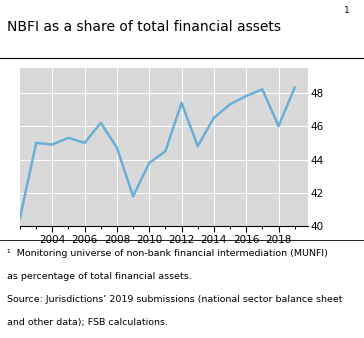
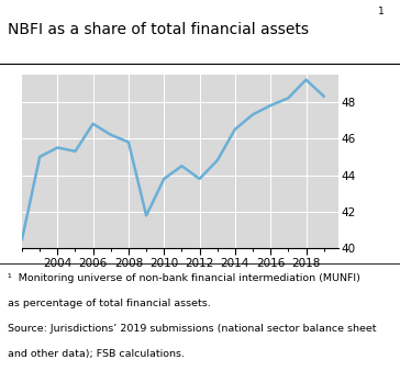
2004: 44.9 -> 45.5
2006: 45.0 -> 46.8
2008: 44.7 -> 45.8
2012: 47.4 -> 43.8
2018: 46.0 -> 49.2
